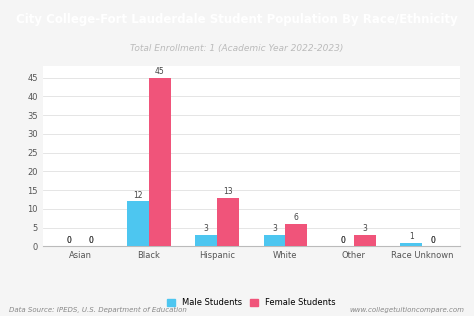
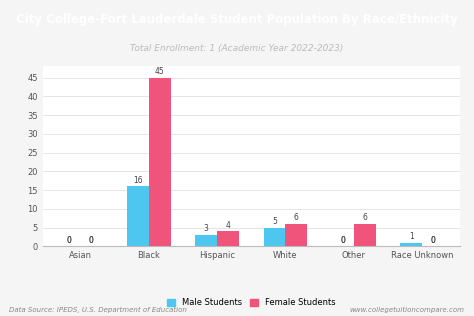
Male Students/Black: 12 -> 16
Female Students/Hispanic: 13 -> 4
Male Students/White: 3 -> 5
Female Students/Other: 3 -> 6
